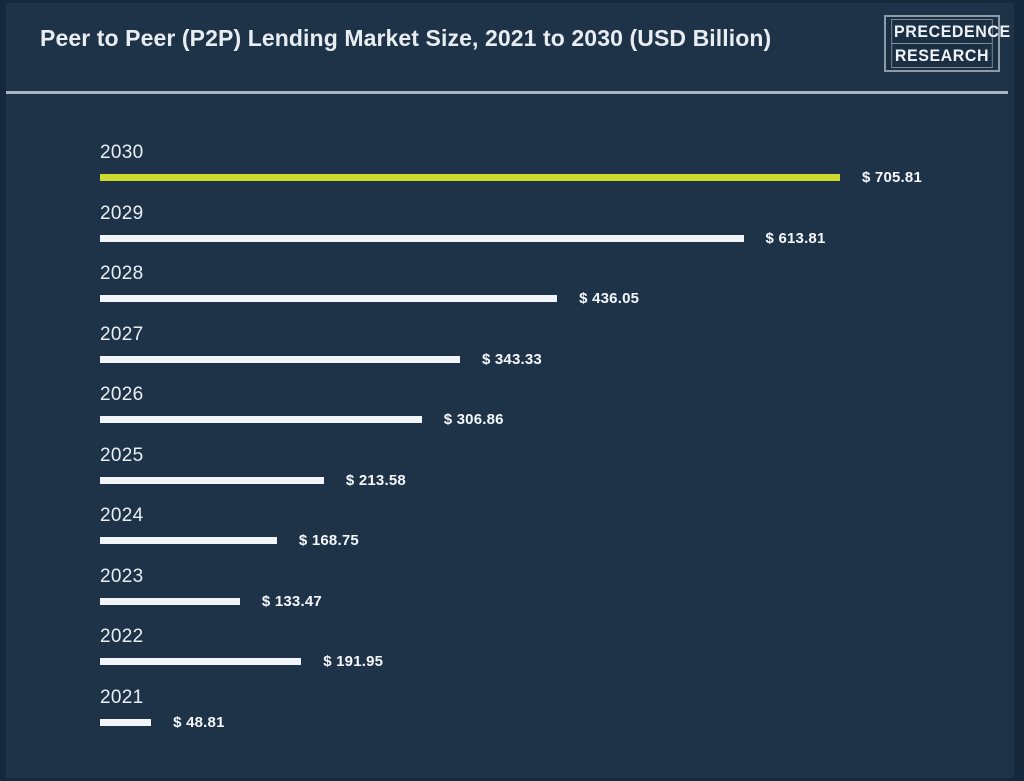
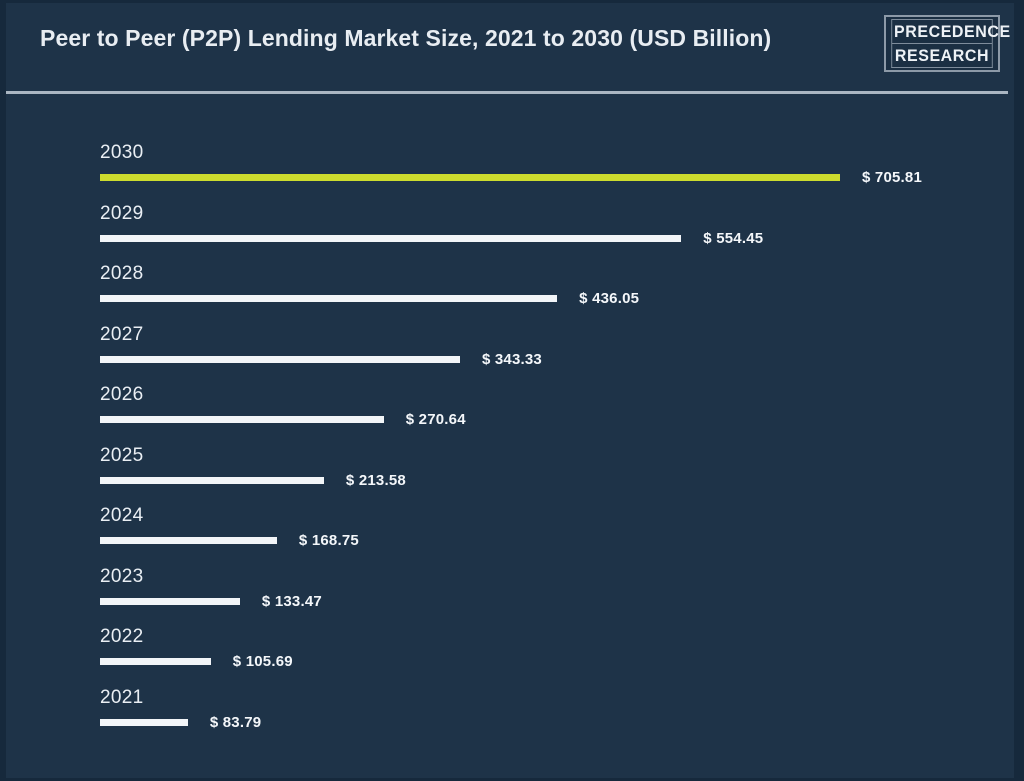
2029: 613.81 -> 554.45
2026: 306.86 -> 270.64
2022: 191.95 -> 105.69
2021: 48.81 -> 83.79
